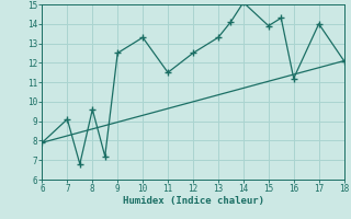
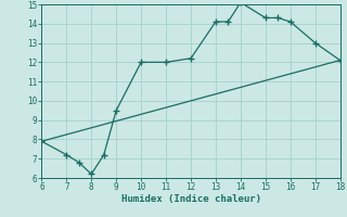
7: 9.1 -> 7.2
8: 9.6 -> 6.2
9: 12.5 -> 9.5
10: 13.3 -> 12.0
11: 11.5 -> 12.0
12: 12.5 -> 12.2
13: 13.3 -> 14.1
15: 13.9 -> 14.3
16: 11.2 -> 14.1
17: 14.0 -> 13.0
